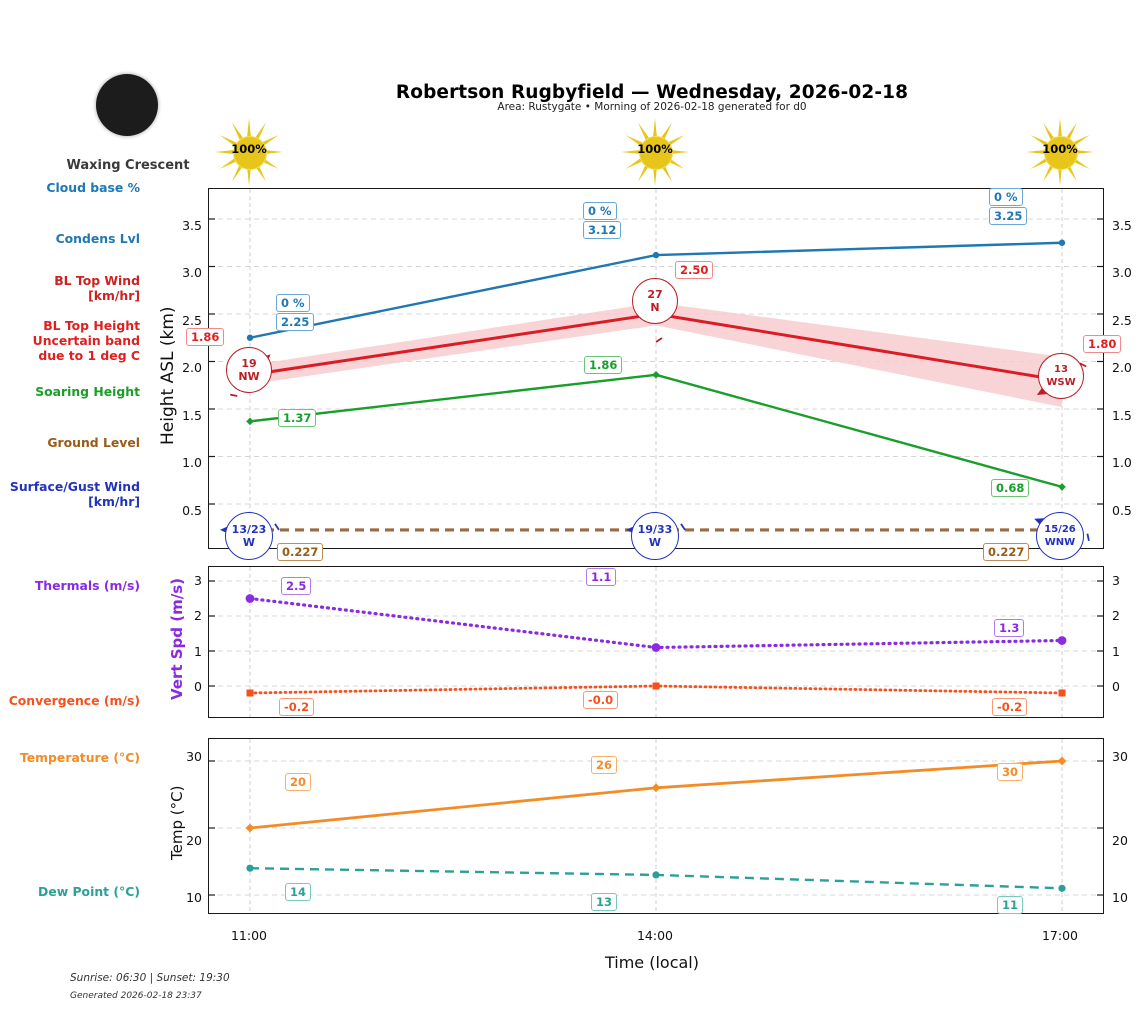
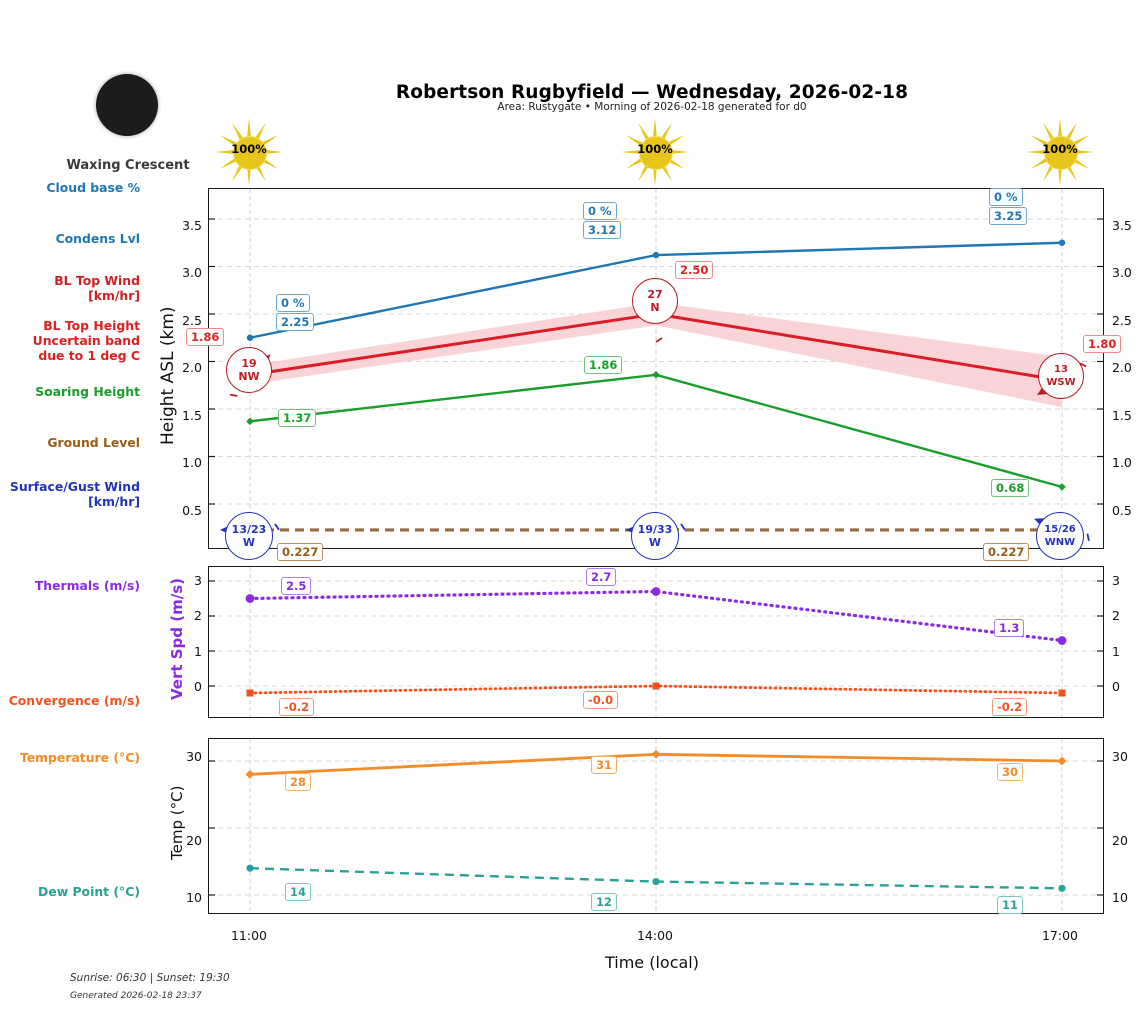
Vert Spd (m/s)/Thermals (m/s)/14:00: 1.1 -> 2.7
Temp (°C)/Temperature (°C)/11:00: 20 -> 28
Temp (°C)/Temperature (°C)/14:00: 26 -> 31
Temp (°C)/Dew Point (°C)/14:00: 13 -> 12
